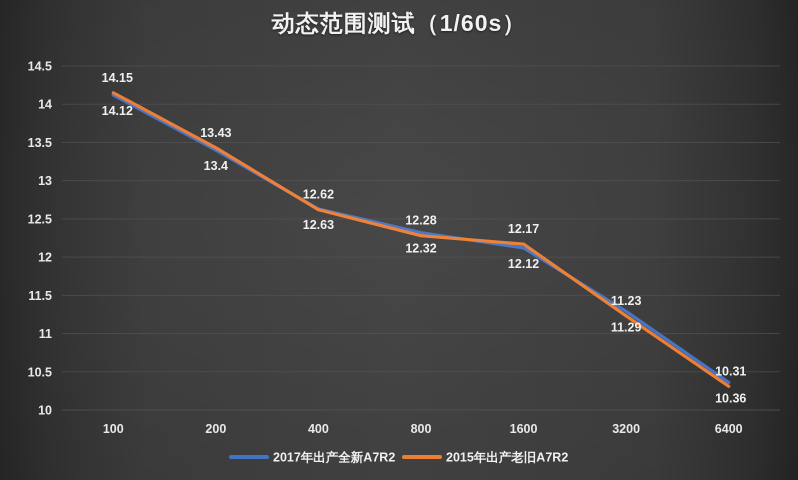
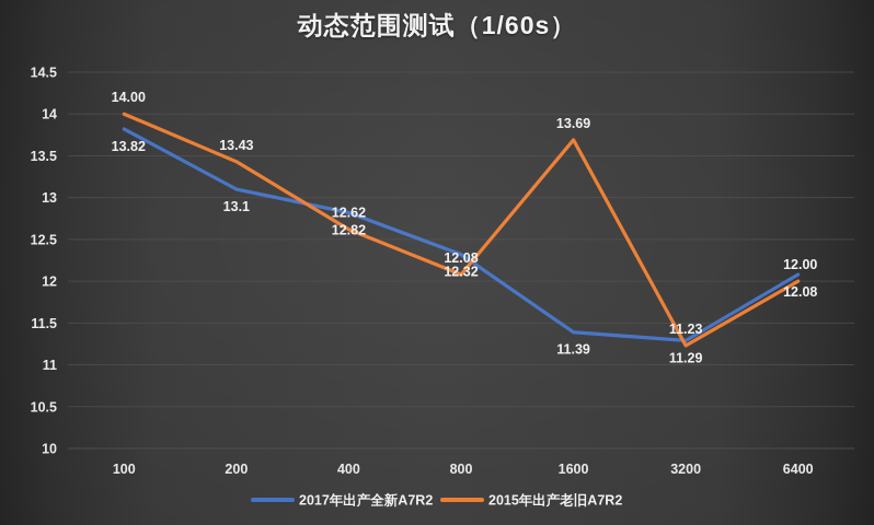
2017年出产全新A7R2/100: 14.12 -> 13.82
2015年出产老旧A7R2/100: 14.15 -> 14.00
2017年出产全新A7R2/200: 13.4 -> 13.1
2017年出产全新A7R2/400: 12.63 -> 12.82
2015年出产老旧A7R2/800: 12.28 -> 12.08
2017年出产全新A7R2/1600: 12.12 -> 11.39
2015年出产老旧A7R2/1600: 12.17 -> 13.69
2017年出产全新A7R2/6400: 10.36 -> 12.08
2015年出产老旧A7R2/6400: 10.31 -> 12.00
